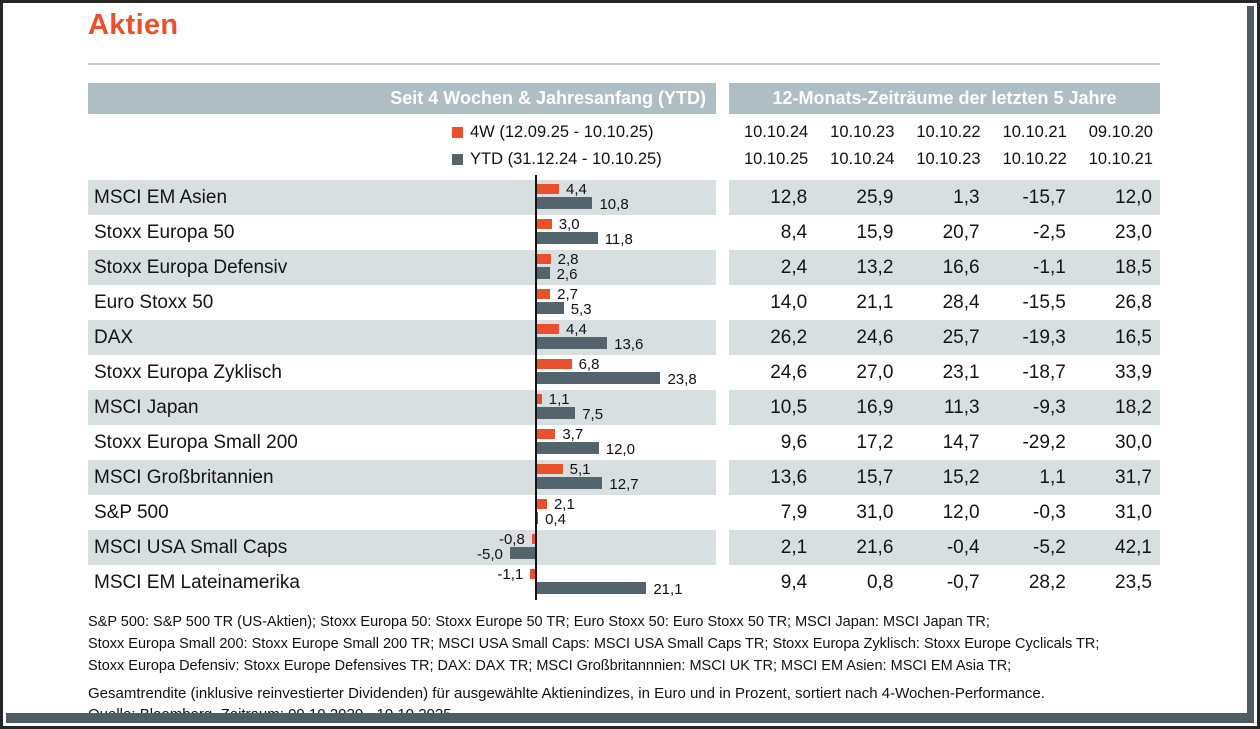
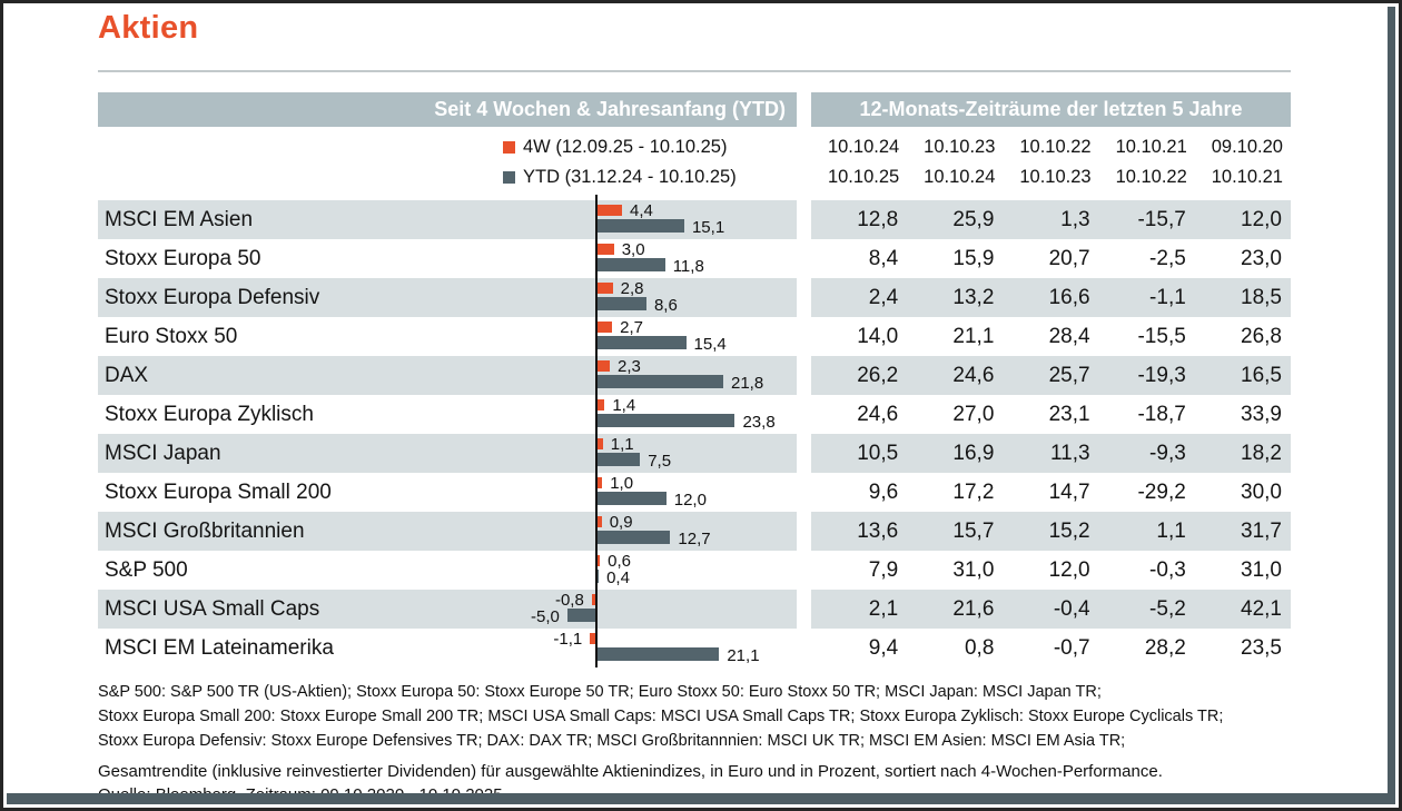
YTD (31.12.24 - 10.10.25)/MSCI EM Asien: 10,8 -> 15,1
YTD (31.12.24 - 10.10.25)/Stoxx Europa Defensiv: 2,6 -> 8,6
YTD (31.12.24 - 10.10.25)/Euro Stoxx 50: 5,3 -> 15,4
4W (12.09.25 - 10.10.25)/DAX: 4,4 -> 2,3
YTD (31.12.24 - 10.10.25)/DAX: 13,6 -> 21,8
4W (12.09.25 - 10.10.25)/Stoxx Europa Zyklisch: 6,8 -> 1,4
4W (12.09.25 - 10.10.25)/Stoxx Europa Small 200: 3,7 -> 1,0
4W (12.09.25 - 10.10.25)/MSCI Großbritannien: 5,1 -> 0,9
4W (12.09.25 - 10.10.25)/S&P 500: 2,1 -> 0,6
